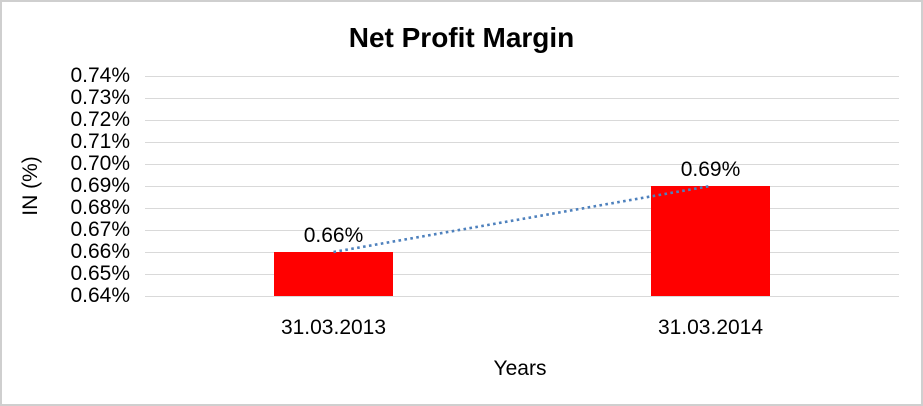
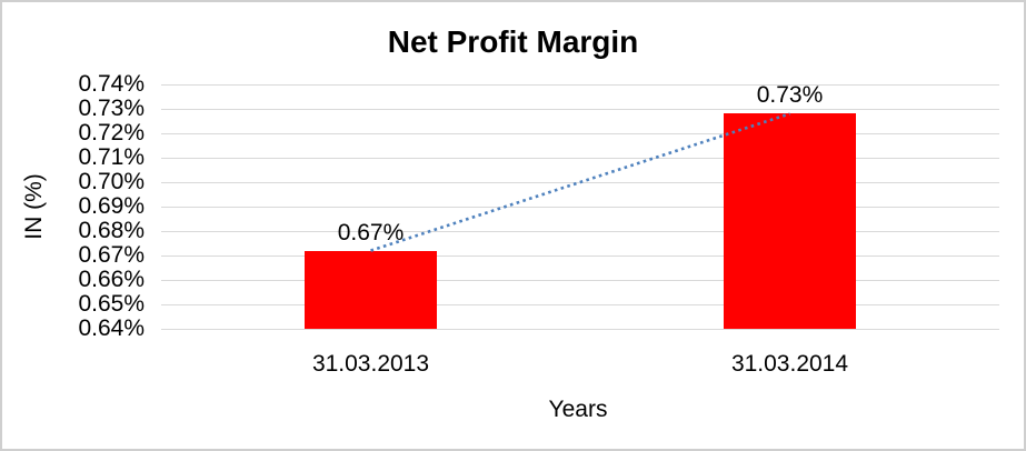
31.03.2013: 0.66% -> 0.67%
31.03.2014: 0.69% -> 0.73%
